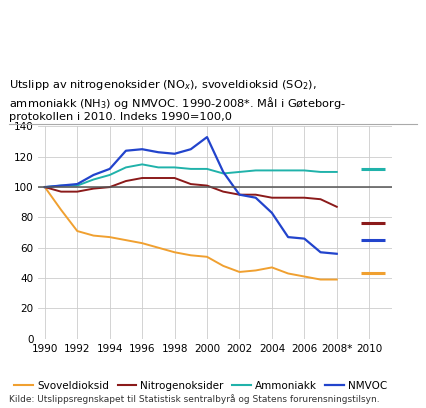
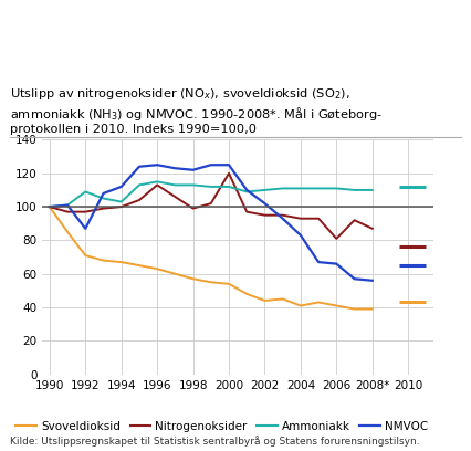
Ammoniakk/1992: 101 -> 109
NMVOC/1992: 102 -> 87
Ammoniakk/1994: 108 -> 103
Nitrogenoksider/1996: 106 -> 113
Nitrogenoksider/1998: 106 -> 99
Nitrogenoksider/2000: 101 -> 120
NMVOC/2000: 133 -> 125
NMVOC/2002: 95 -> 102
Svoveldioksid/2004: 47 -> 41
Nitrogenoksider/2006: 93 -> 81
